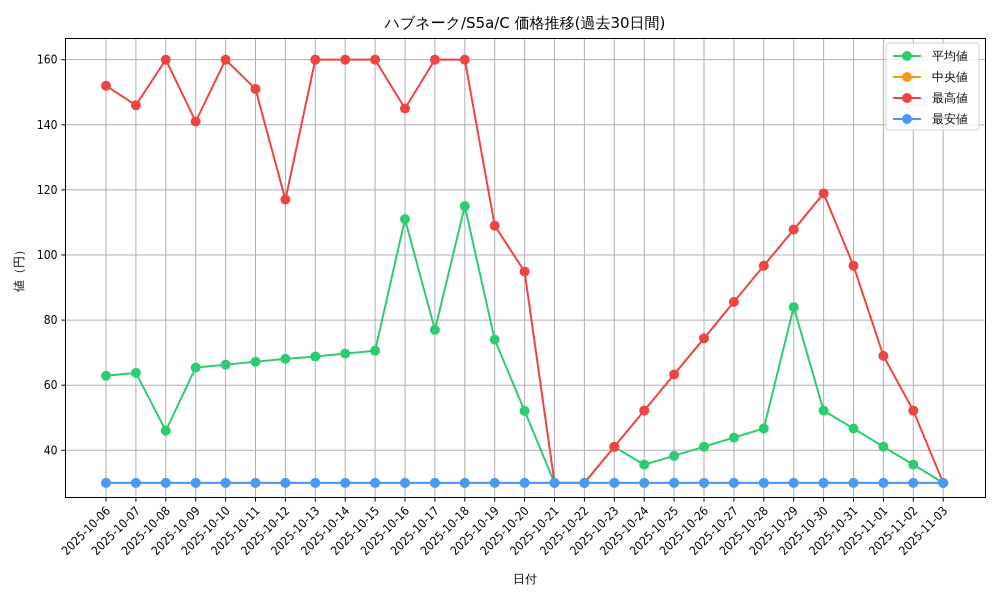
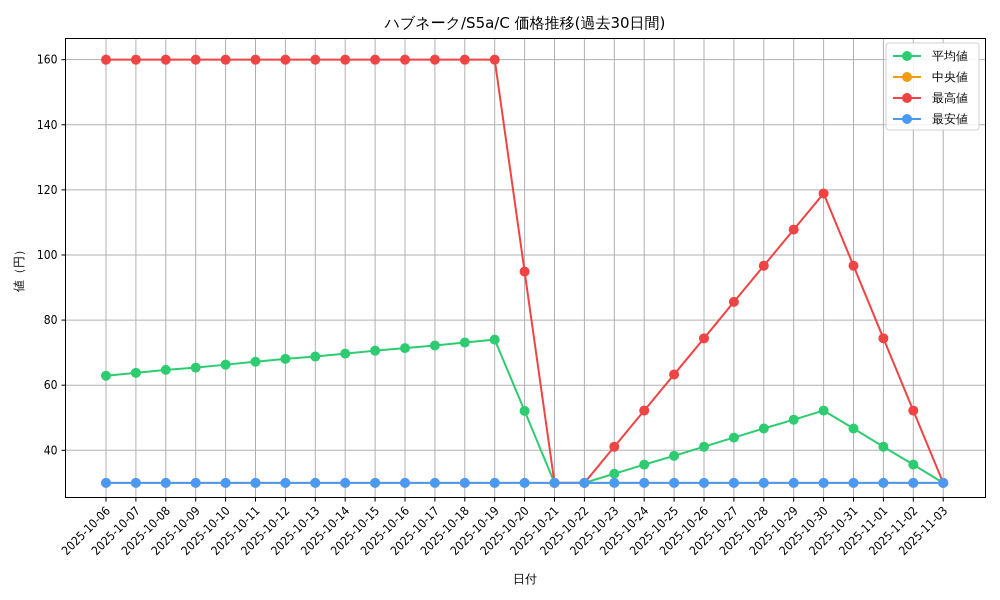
最高値/2025-10-06: 152 -> 160
最高値/2025-10-07: 146 -> 160
平均値/2025-10-08: 46 -> 65
最高値/2025-10-09: 141 -> 160
最高値/2025-10-11: 151 -> 160
最高値/2025-10-12: 117 -> 160
平均値/2025-10-16: 111 -> 71
最高値/2025-10-16: 145 -> 160
平均値/2025-10-17: 77 -> 72
平均値/2025-10-18: 115 -> 73
最高値/2025-10-19: 109 -> 160
平均値/2025-10-23: 41 -> 33
平均値/2025-10-29: 84 -> 49
最高値/2025-11-01: 69 -> 74
